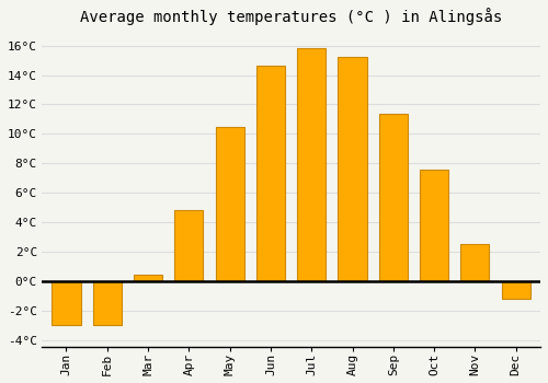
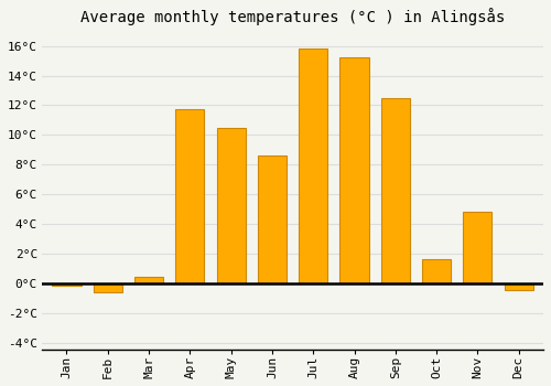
Jan: -3.0°C -> -0.2°C
Feb: -3.0°C -> -0.6°C
Apr: 4.8°C -> 11.7°C
Jun: 14.6°C -> 8.6°C
Sep: 11.4°C -> 12.5°C
Oct: 7.6°C -> 1.6°C
Nov: 2.5°C -> 4.8°C
Dec: -1.2°C -> -0.5°C
